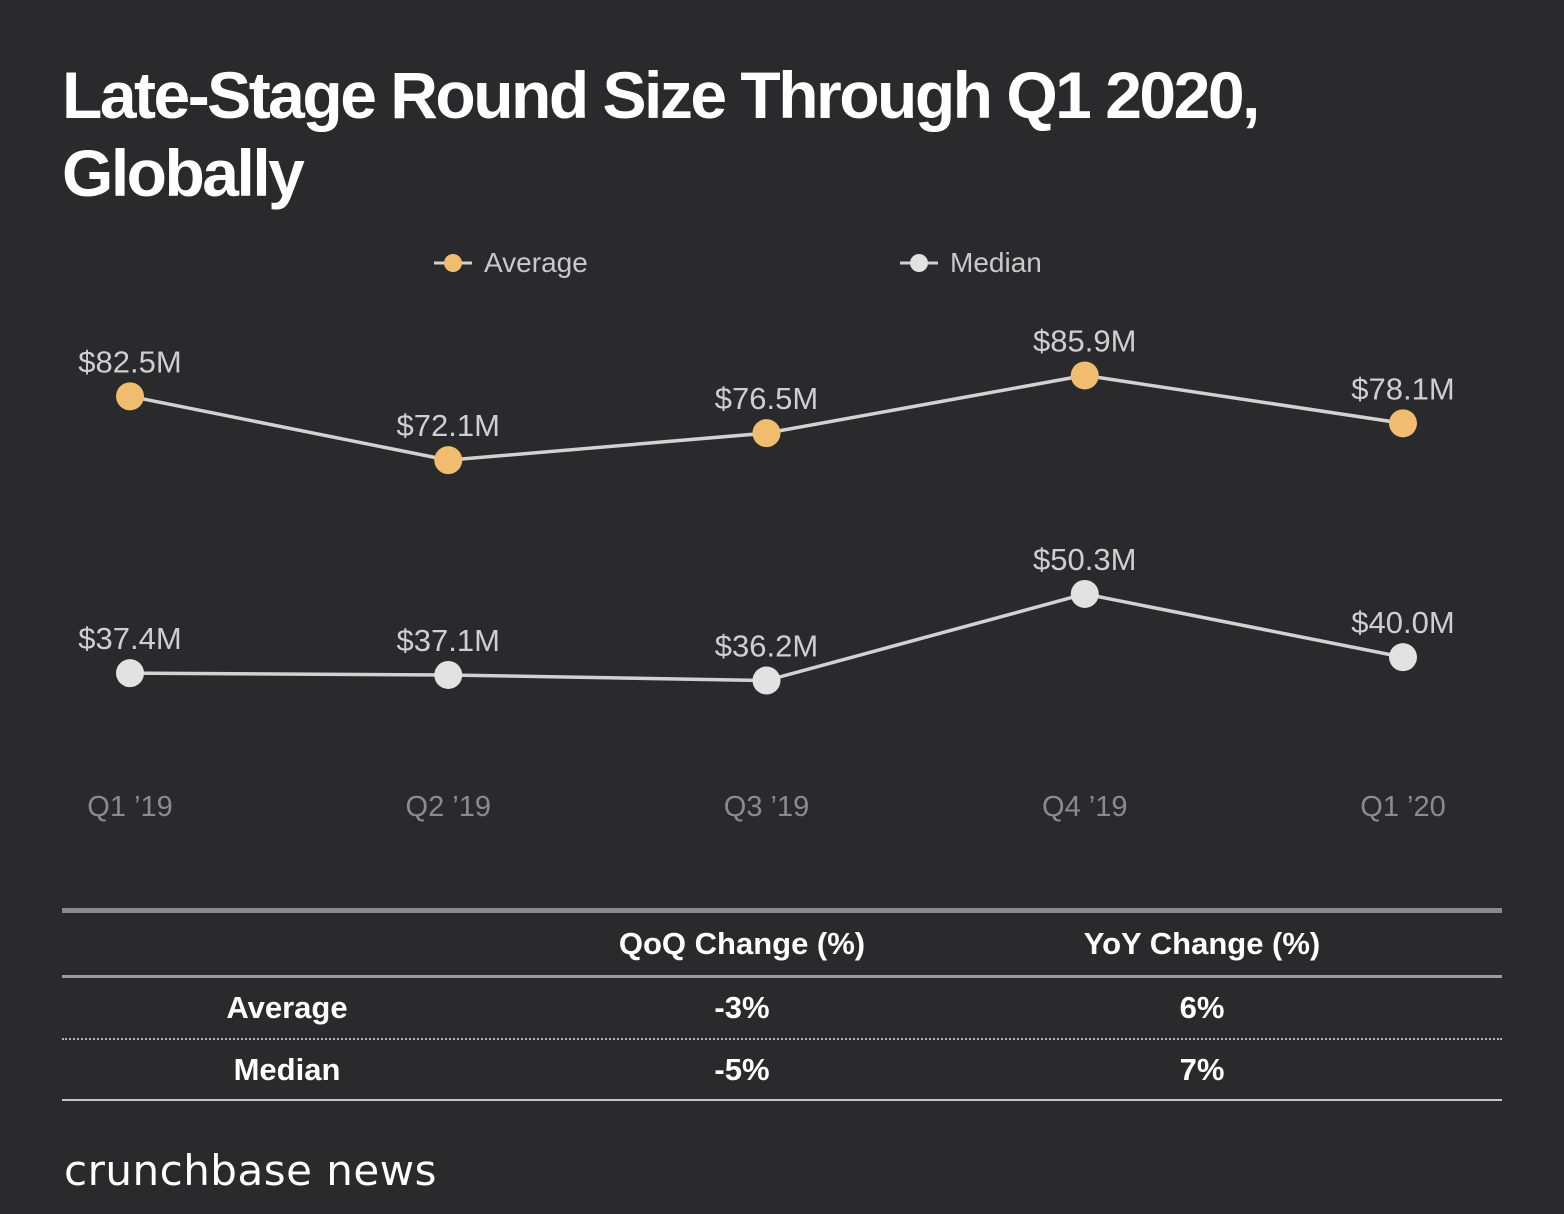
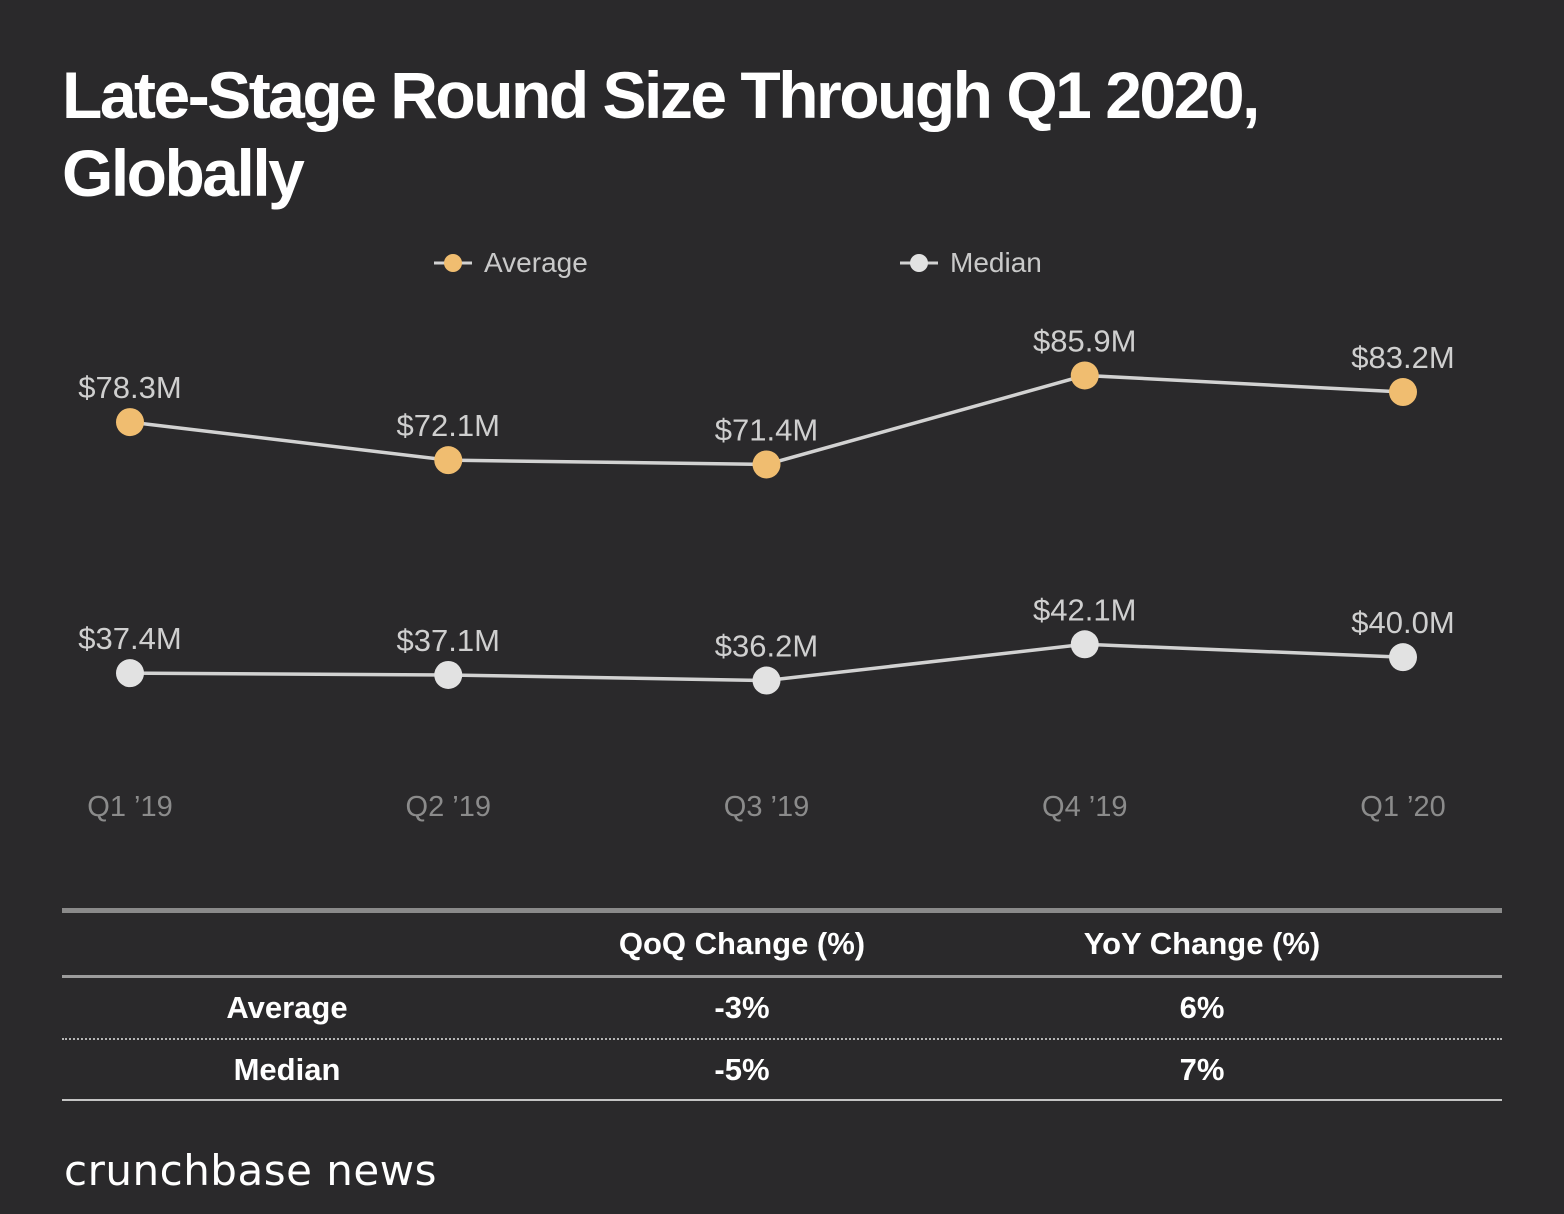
Average/Q1 ’19: $82.5M -> $78.3M
Average/Q3 ’19: $76.5M -> $71.4M
Median/Q4 ’19: $50.3M -> $42.1M
Average/Q1 ’20: $78.1M -> $83.2M
